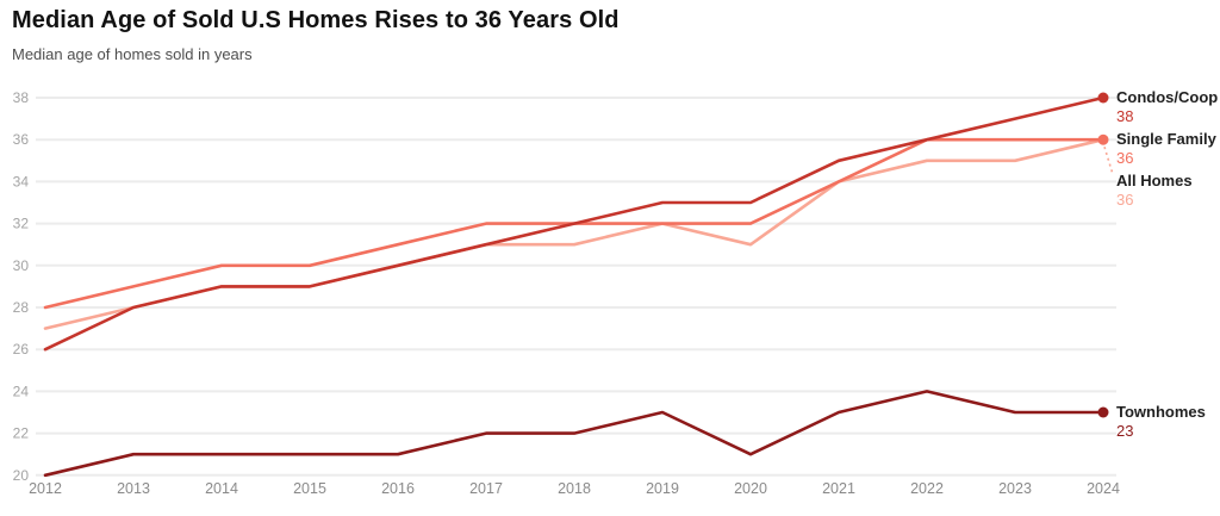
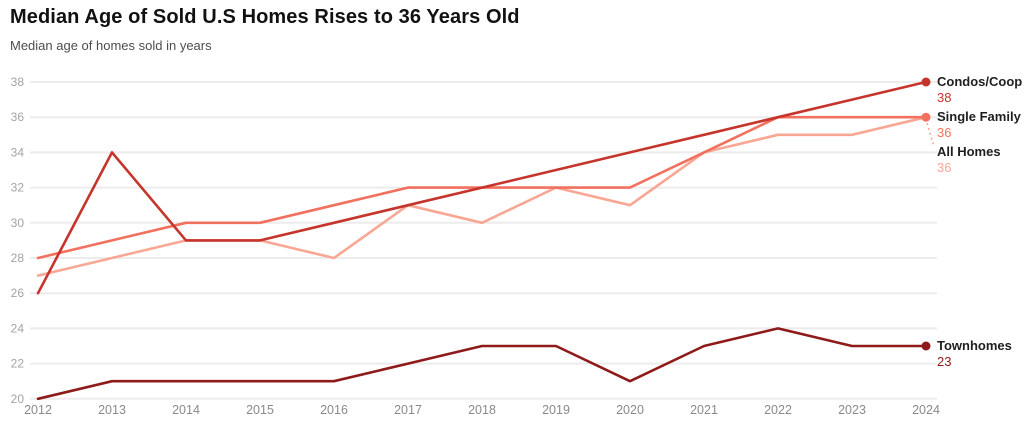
Condos/Coop/2013: 28 -> 34
All Homes/2016: 30 -> 28
All Homes/2018: 31 -> 30
Townhomes/2018: 22 -> 23
Condos/Coop/2020: 33 -> 34
